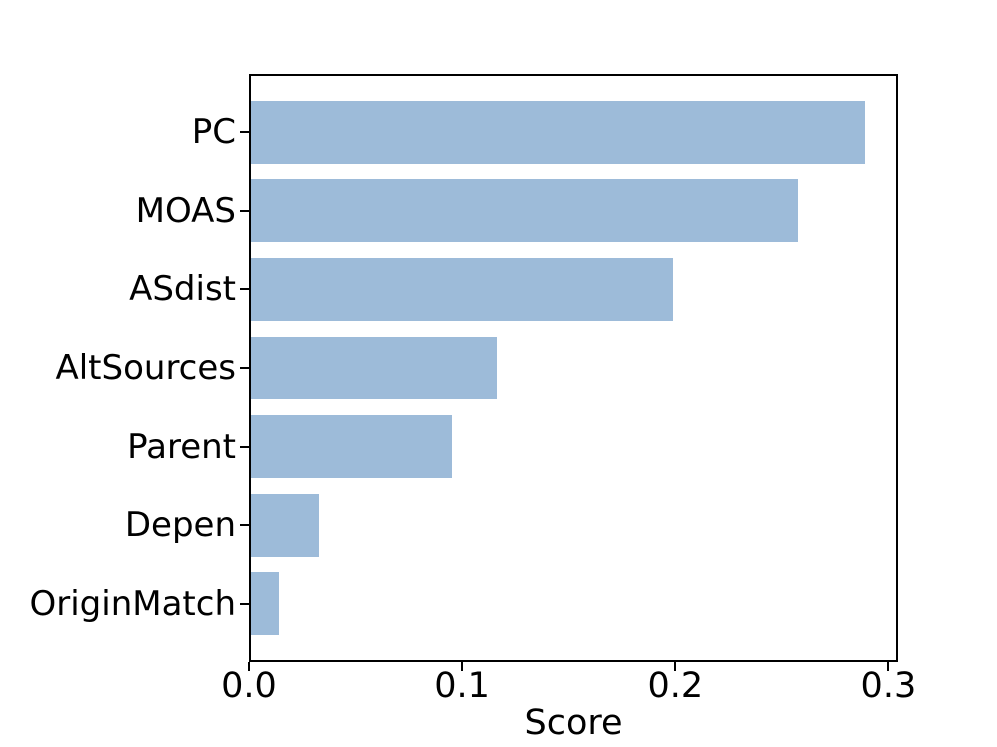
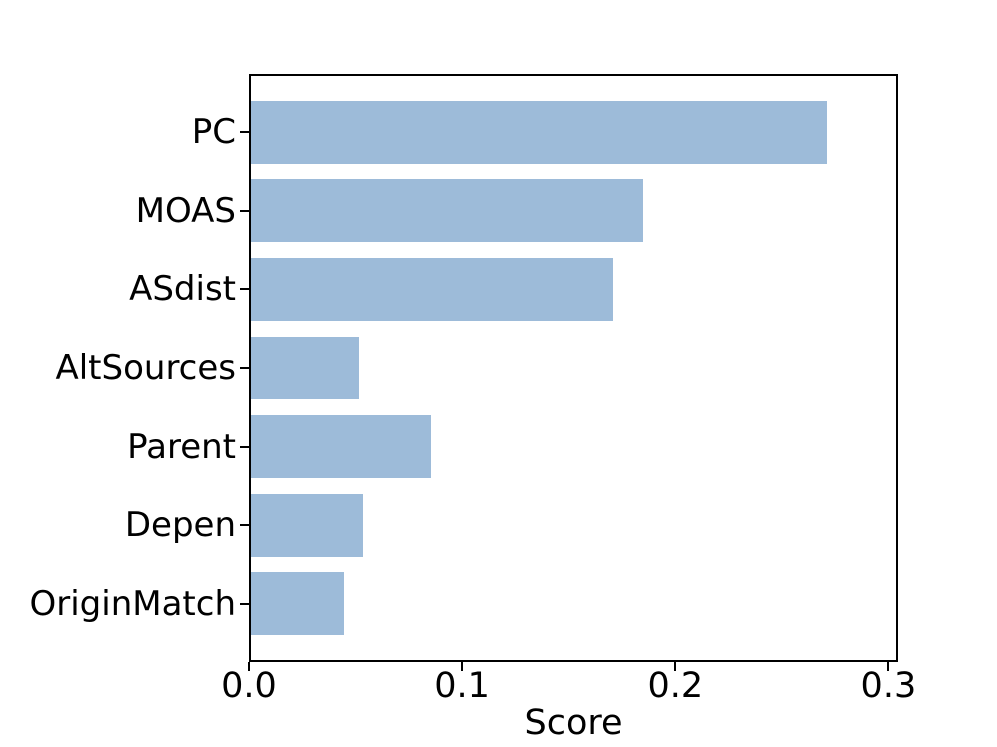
PC: 0.290 -> 0.272
MOAS: 0.258 -> 0.185
ASdist: 0.199 -> 0.171
AltSources: 0.116 -> 0.051
Parent: 0.095 -> 0.085
Depen: 0.032 -> 0.053
OriginMatch: 0.013 -> 0.044
